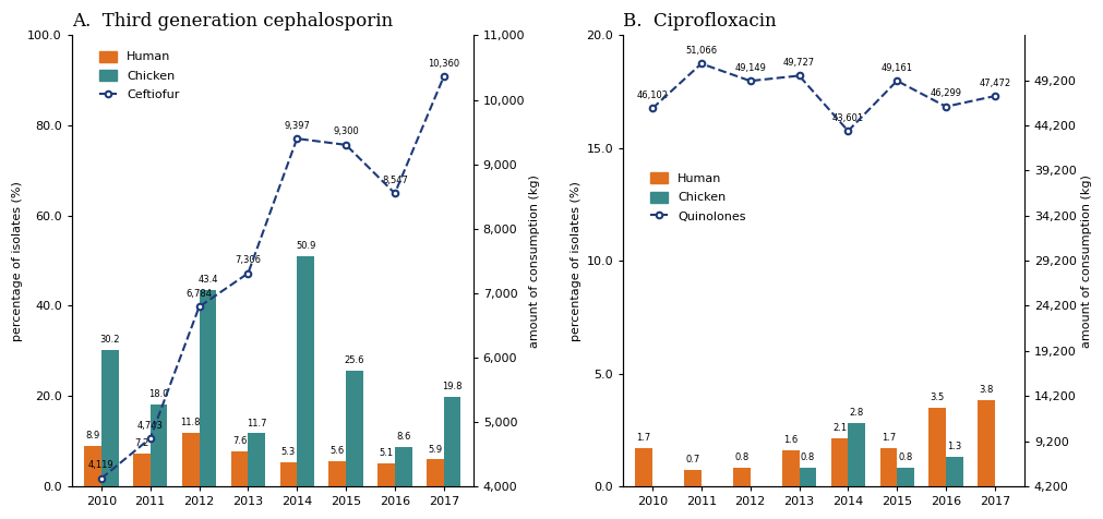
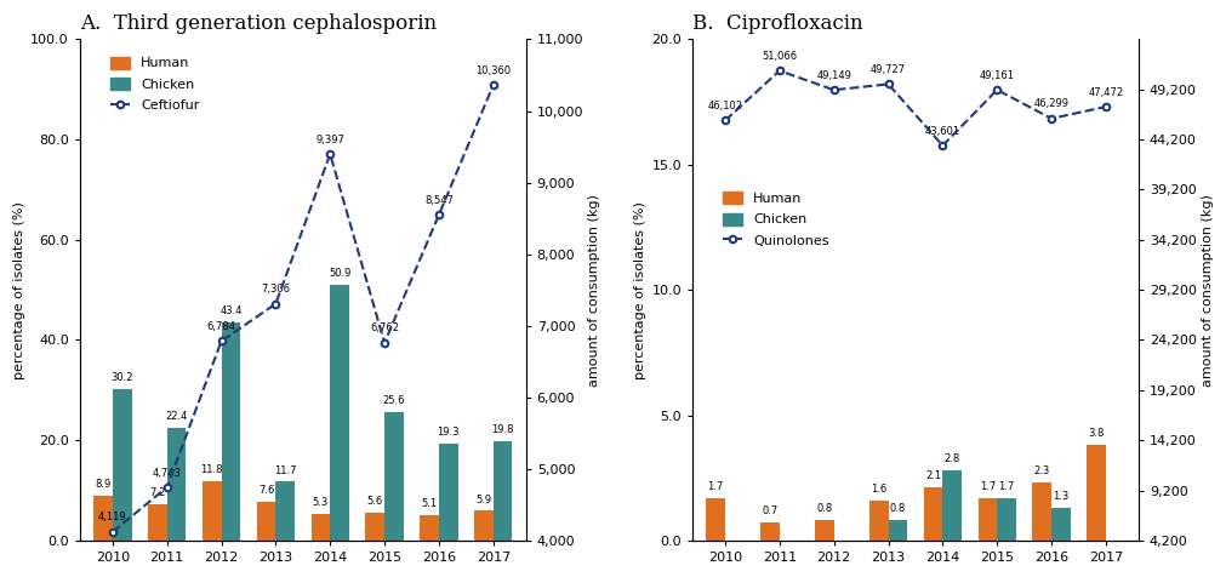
A. Third generation cephalosporin/Chicken/2011: 18.0 -> 22.4
A. Third generation cephalosporin/Ceftiofur/2015: 9,300 -> 6,762
A. Third generation cephalosporin/Chicken/2016: 8.6 -> 19.3
B. Ciprofloxacin/Chicken/2015: 0.8 -> 1.7
B. Ciprofloxacin/Human/2016: 3.5 -> 2.3
